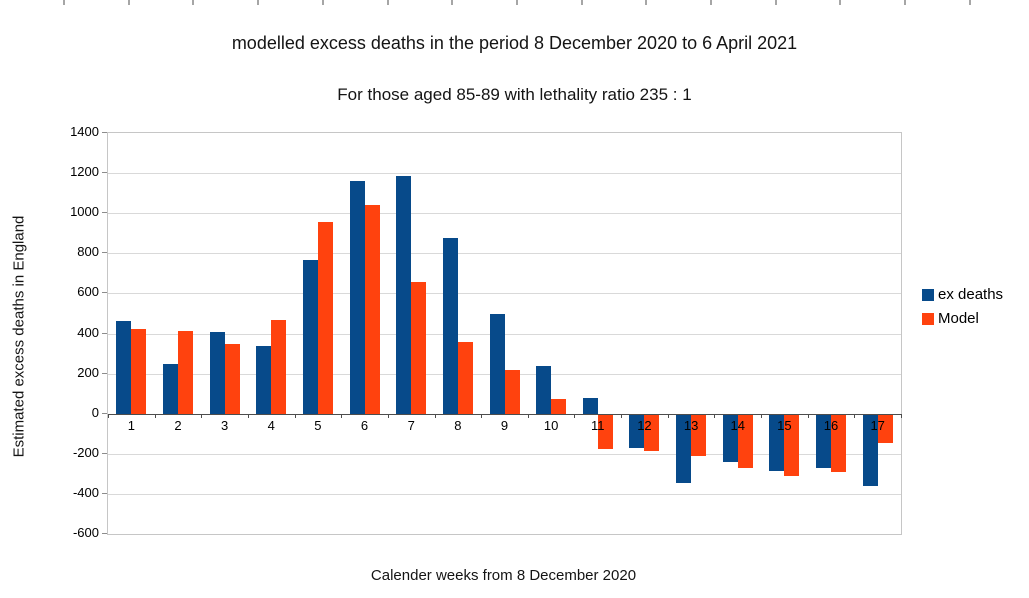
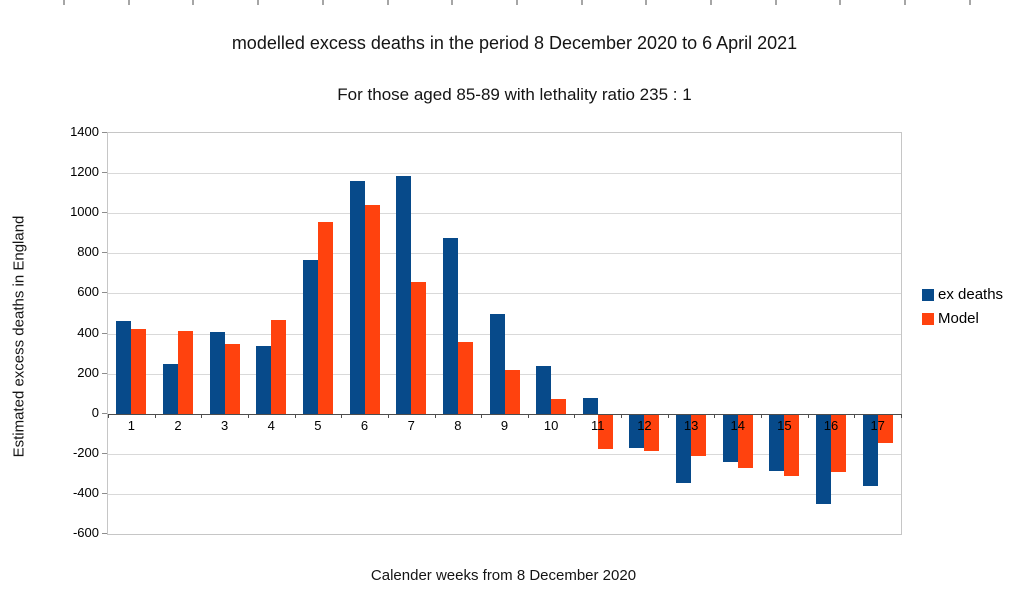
ex deaths/16: -270 -> -450
